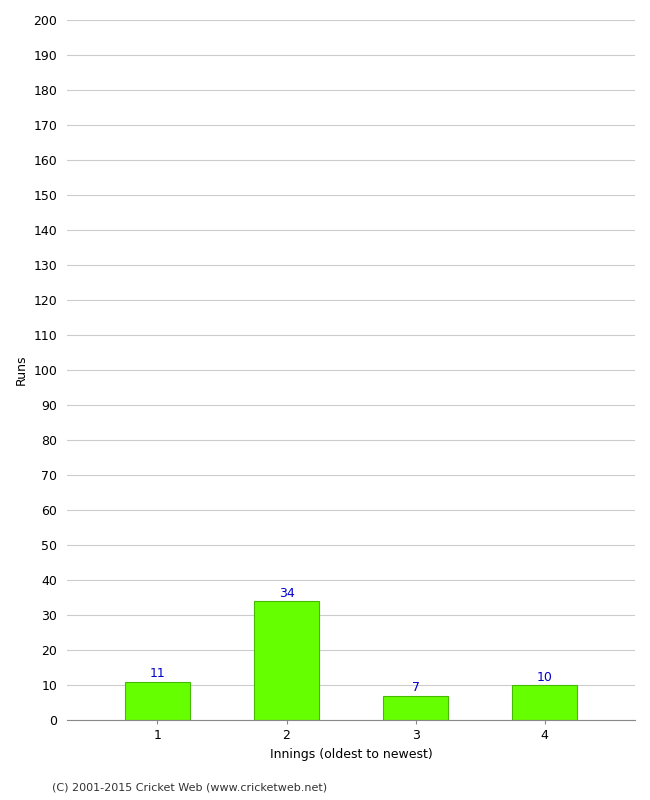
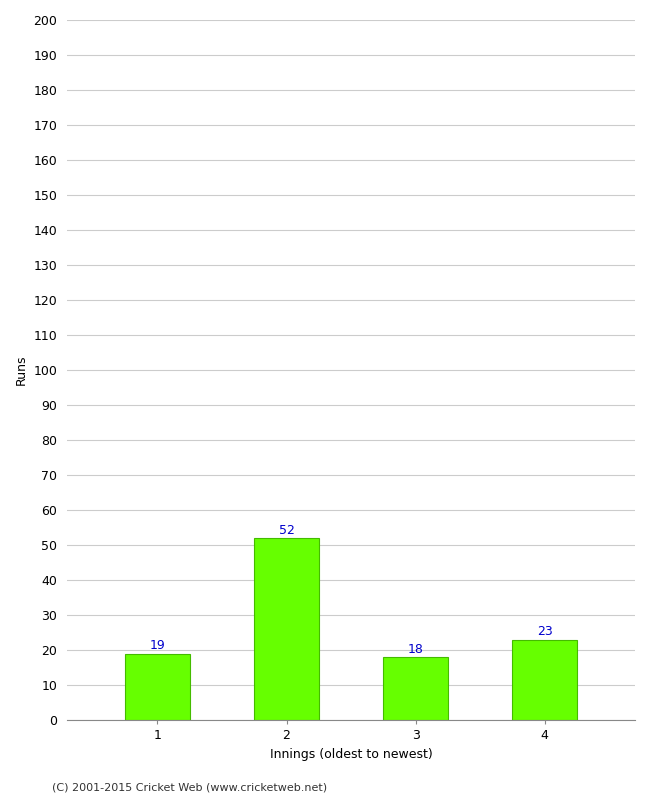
1: 11 -> 19
2: 34 -> 52
3: 7 -> 18
4: 10 -> 23
